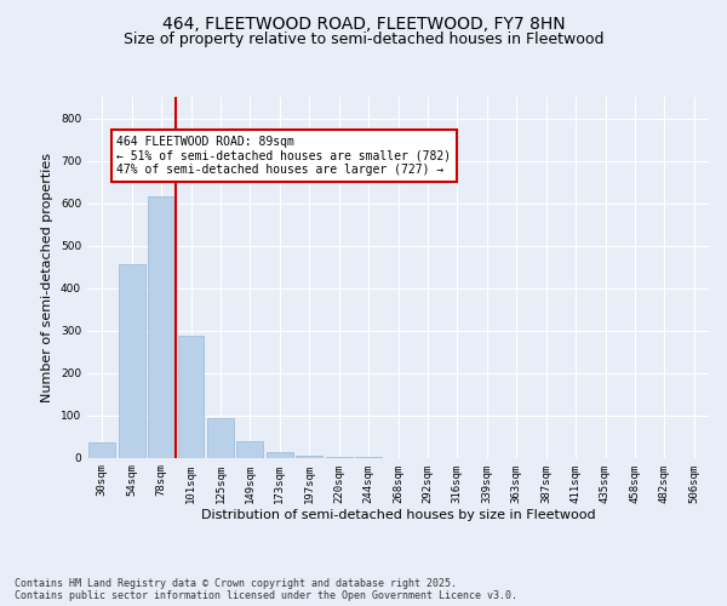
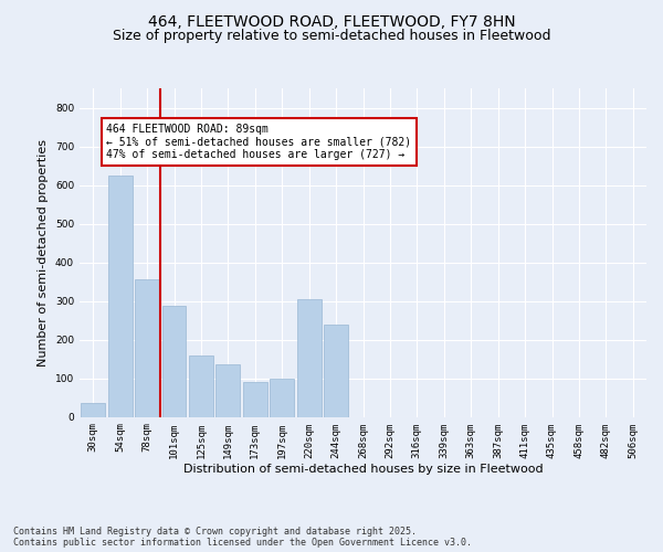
54sqm: 455 -> 625
78sqm: 615 -> 355
125sqm: 92 -> 160
149sqm: 38 -> 135
173sqm: 12 -> 90
197sqm: 5 -> 100
220sqm: 2 -> 305
244sqm: 1 -> 240
